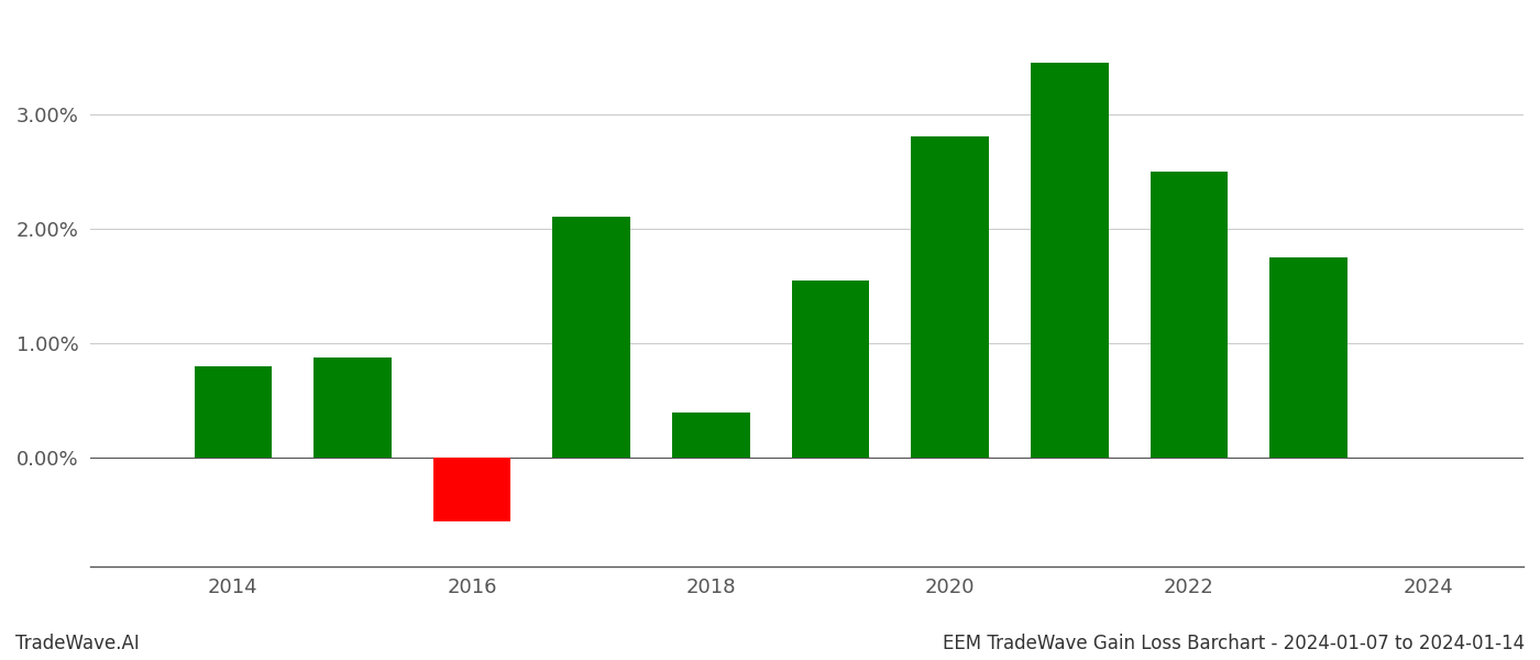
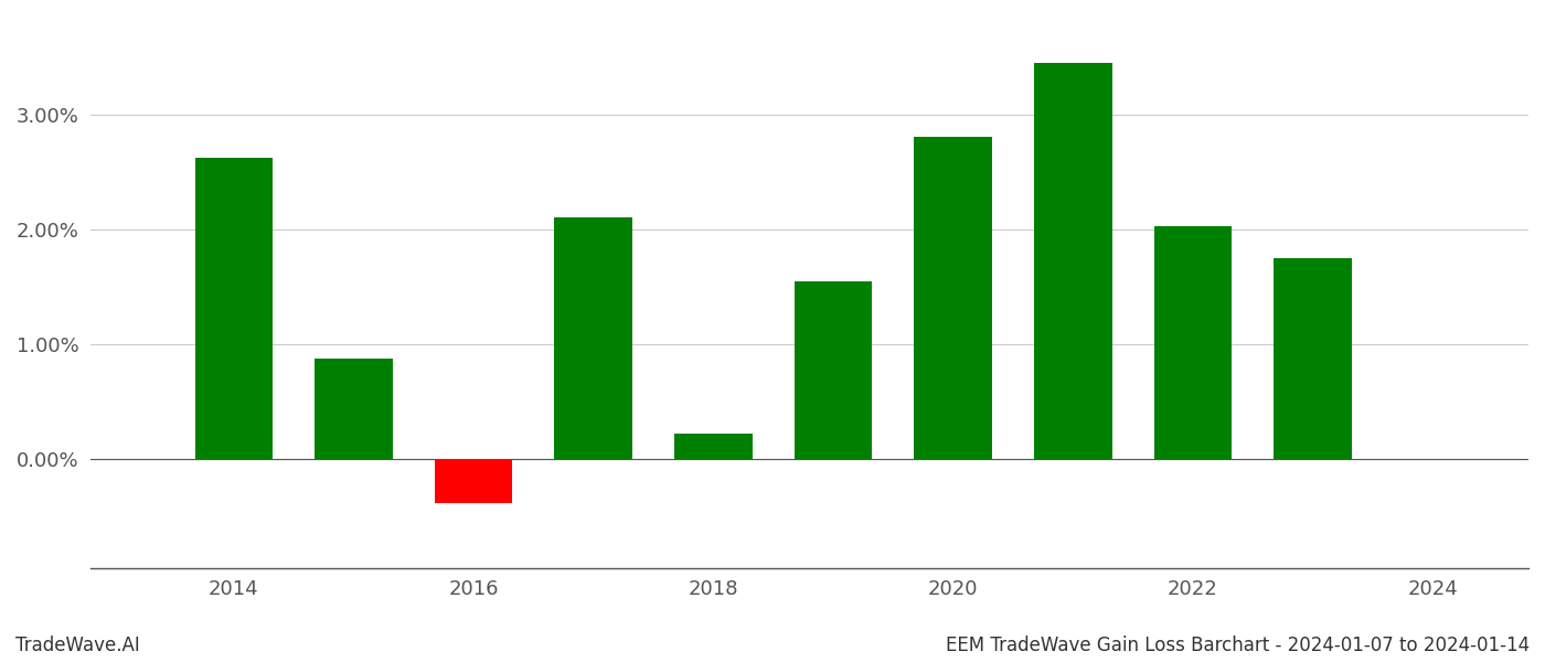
2014: 0.80% -> 2.62%
2016: -0.55% -> -0.38%
2018: 0.40% -> 0.22%
2022: 2.50% -> 2.03%
